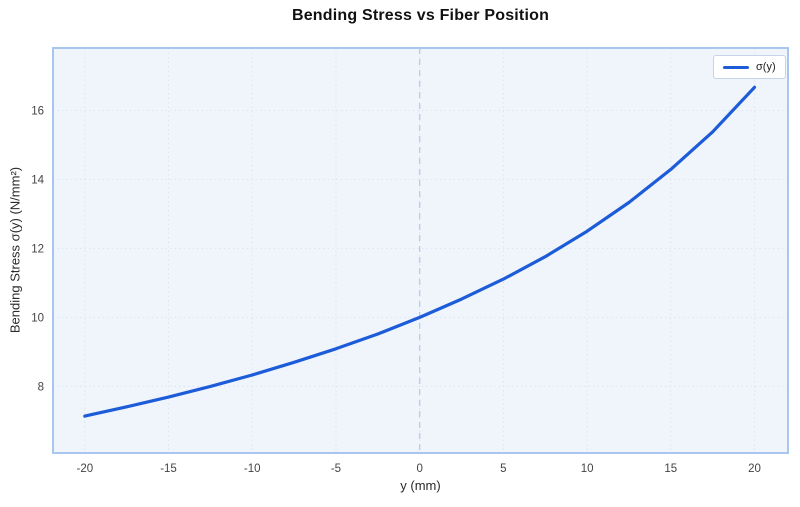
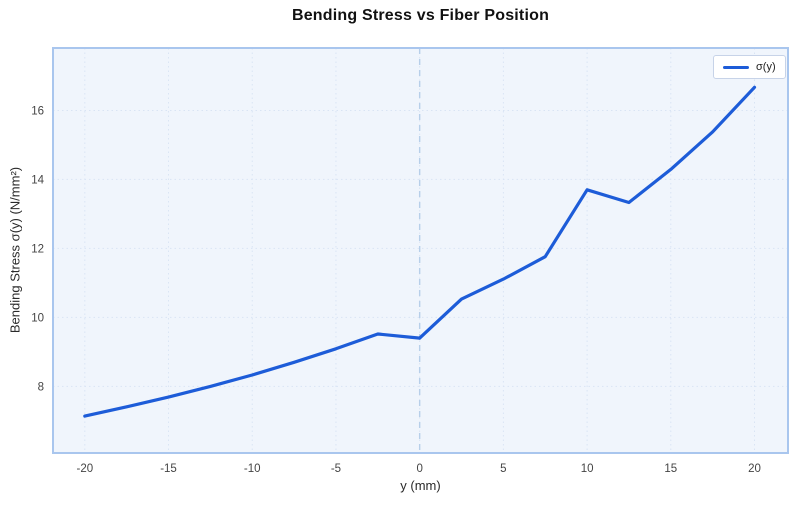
0: 10.0 -> 9.4
10: 12.5 -> 13.7
